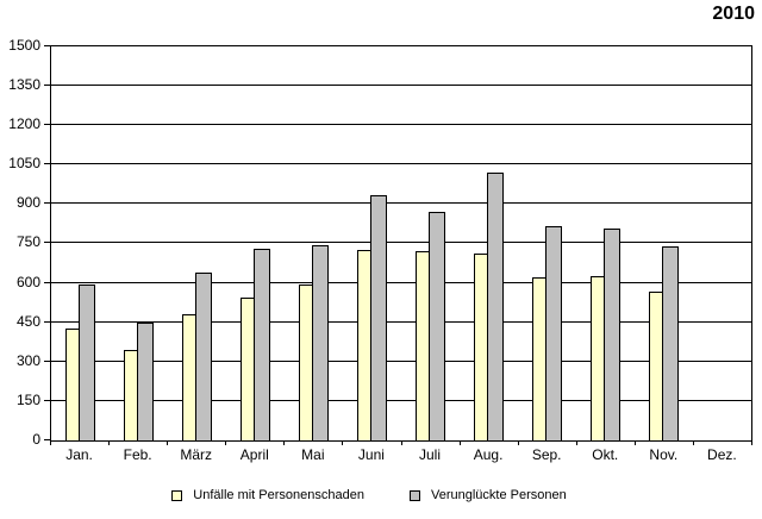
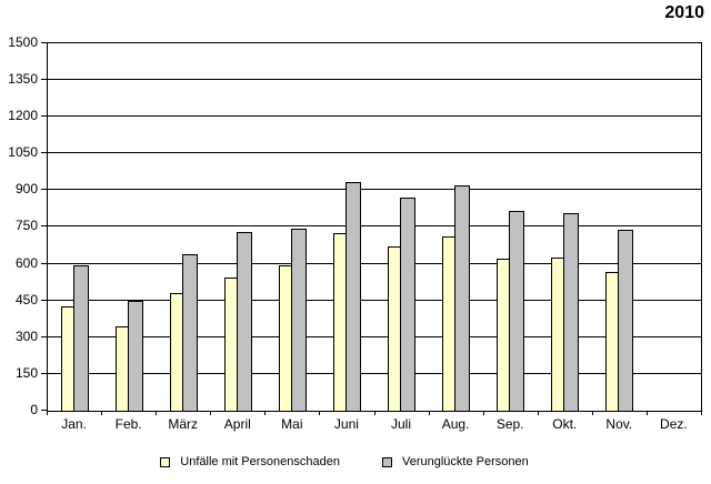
Unfälle mit Personenschaden/Juli: 720 -> 670
Verunglückte Personen/Aug.: 1020 -> 920
